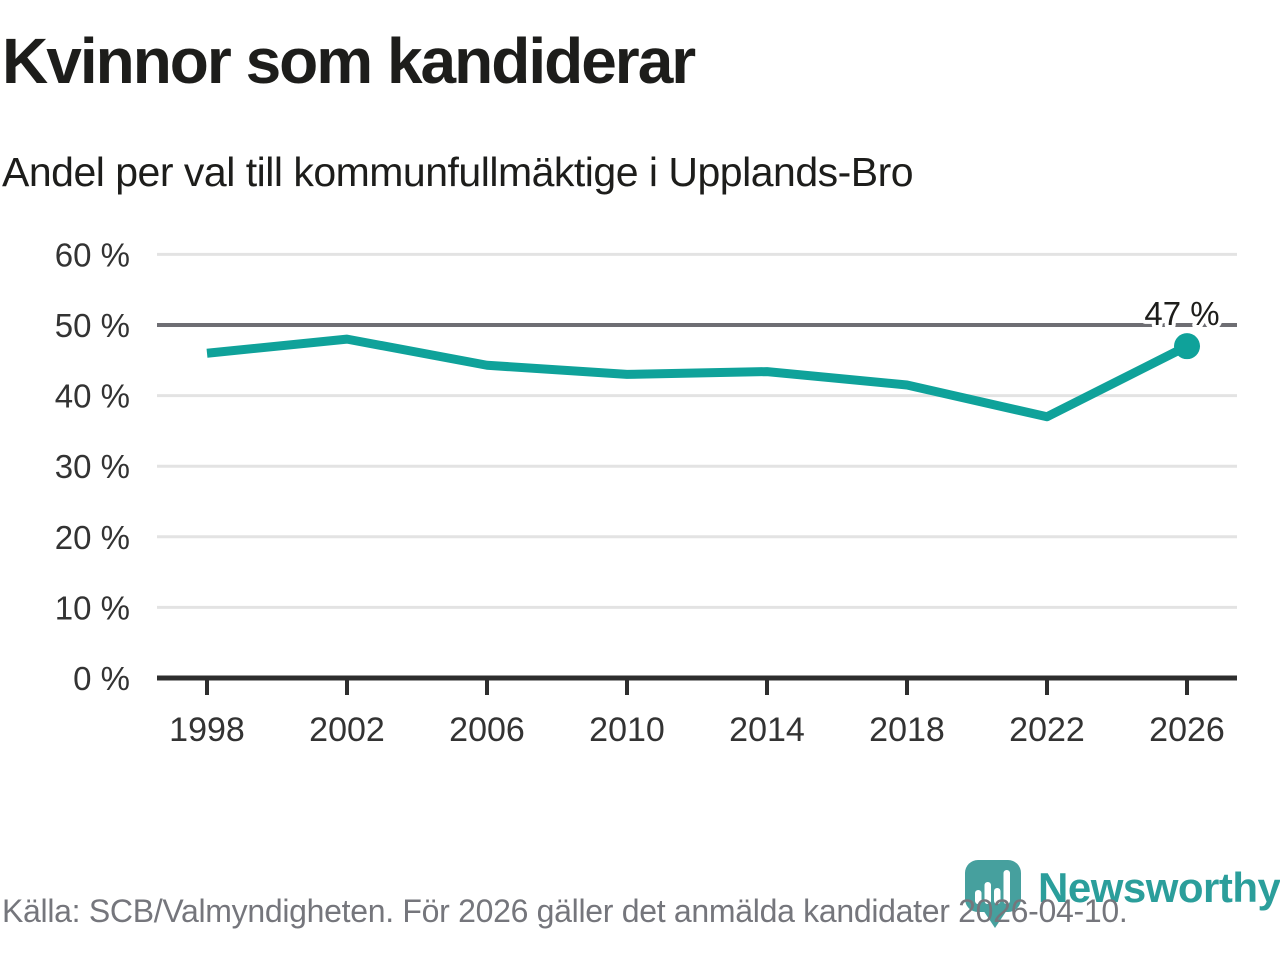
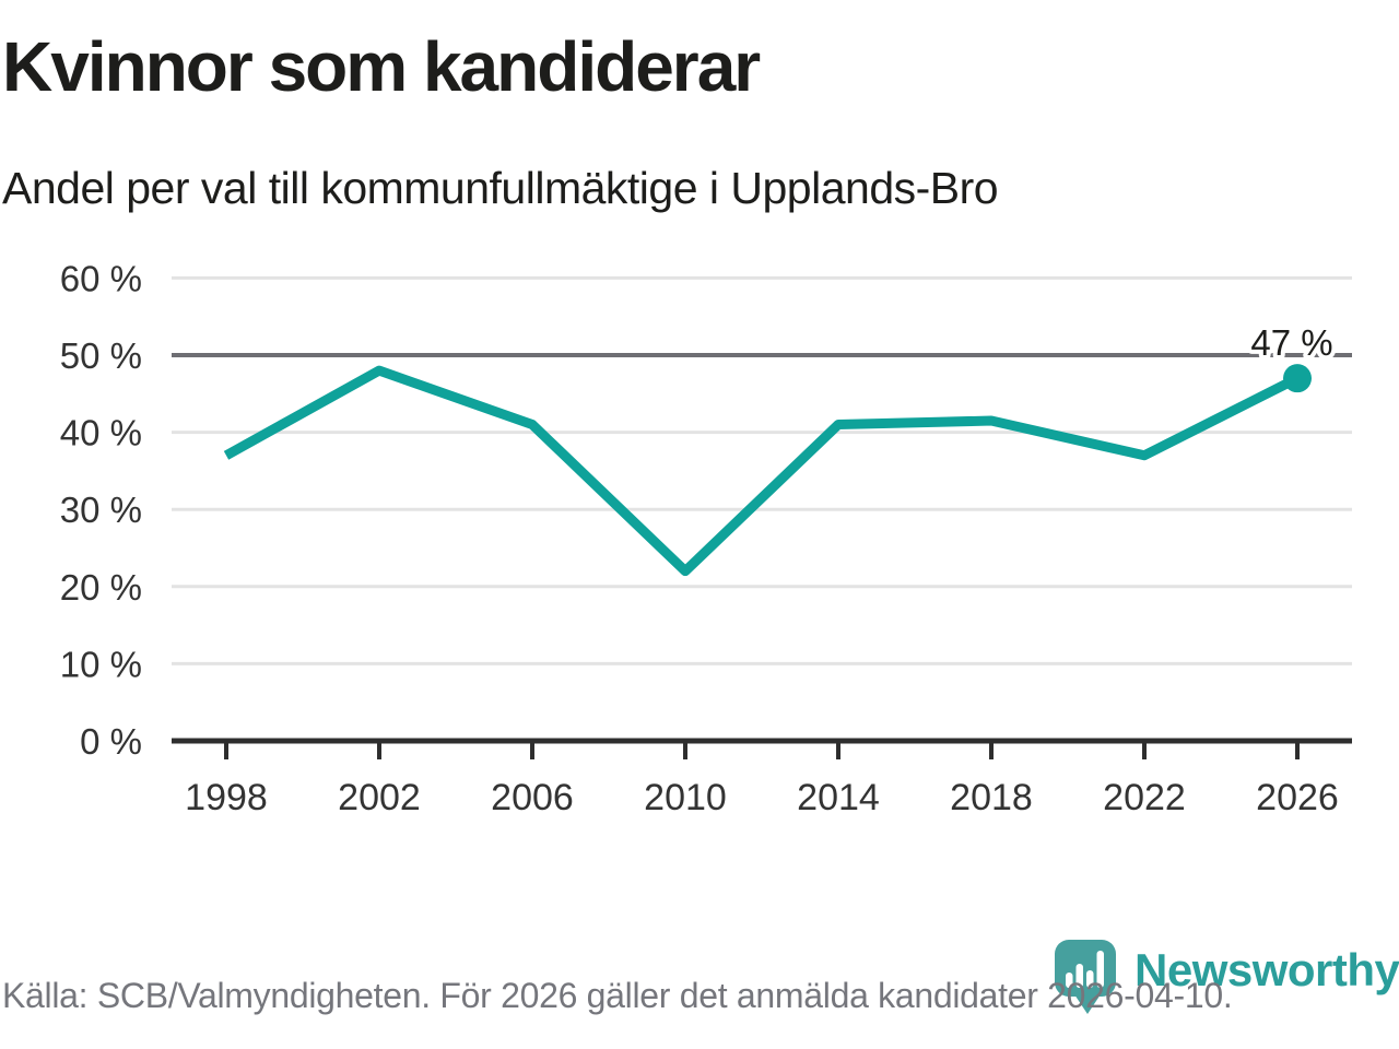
1998: 46% -> 37%
2006: 44% -> 41%
2010: 43% -> 22%
2014: 43% -> 41%
